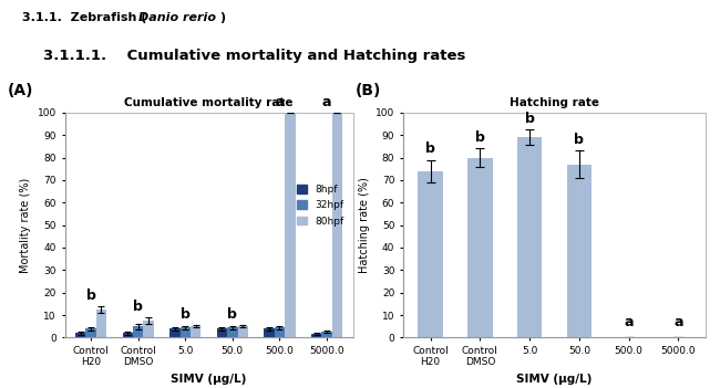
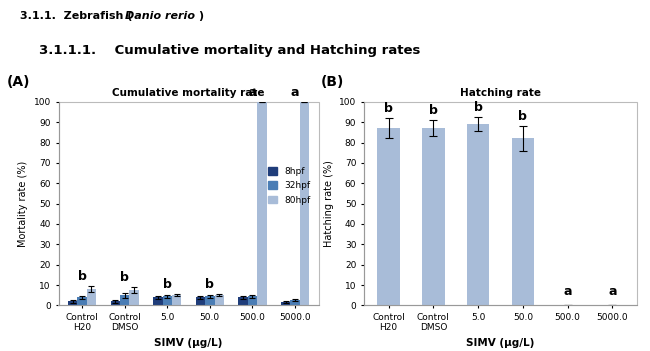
Cumulative mortality rate/80hpf/Control H20: 12.5 -> 8.0
Hatching rate/Control H20: 74 -> 87
Hatching rate/Control DMSO: 80 -> 87
Hatching rate/50.0: 77 -> 82
